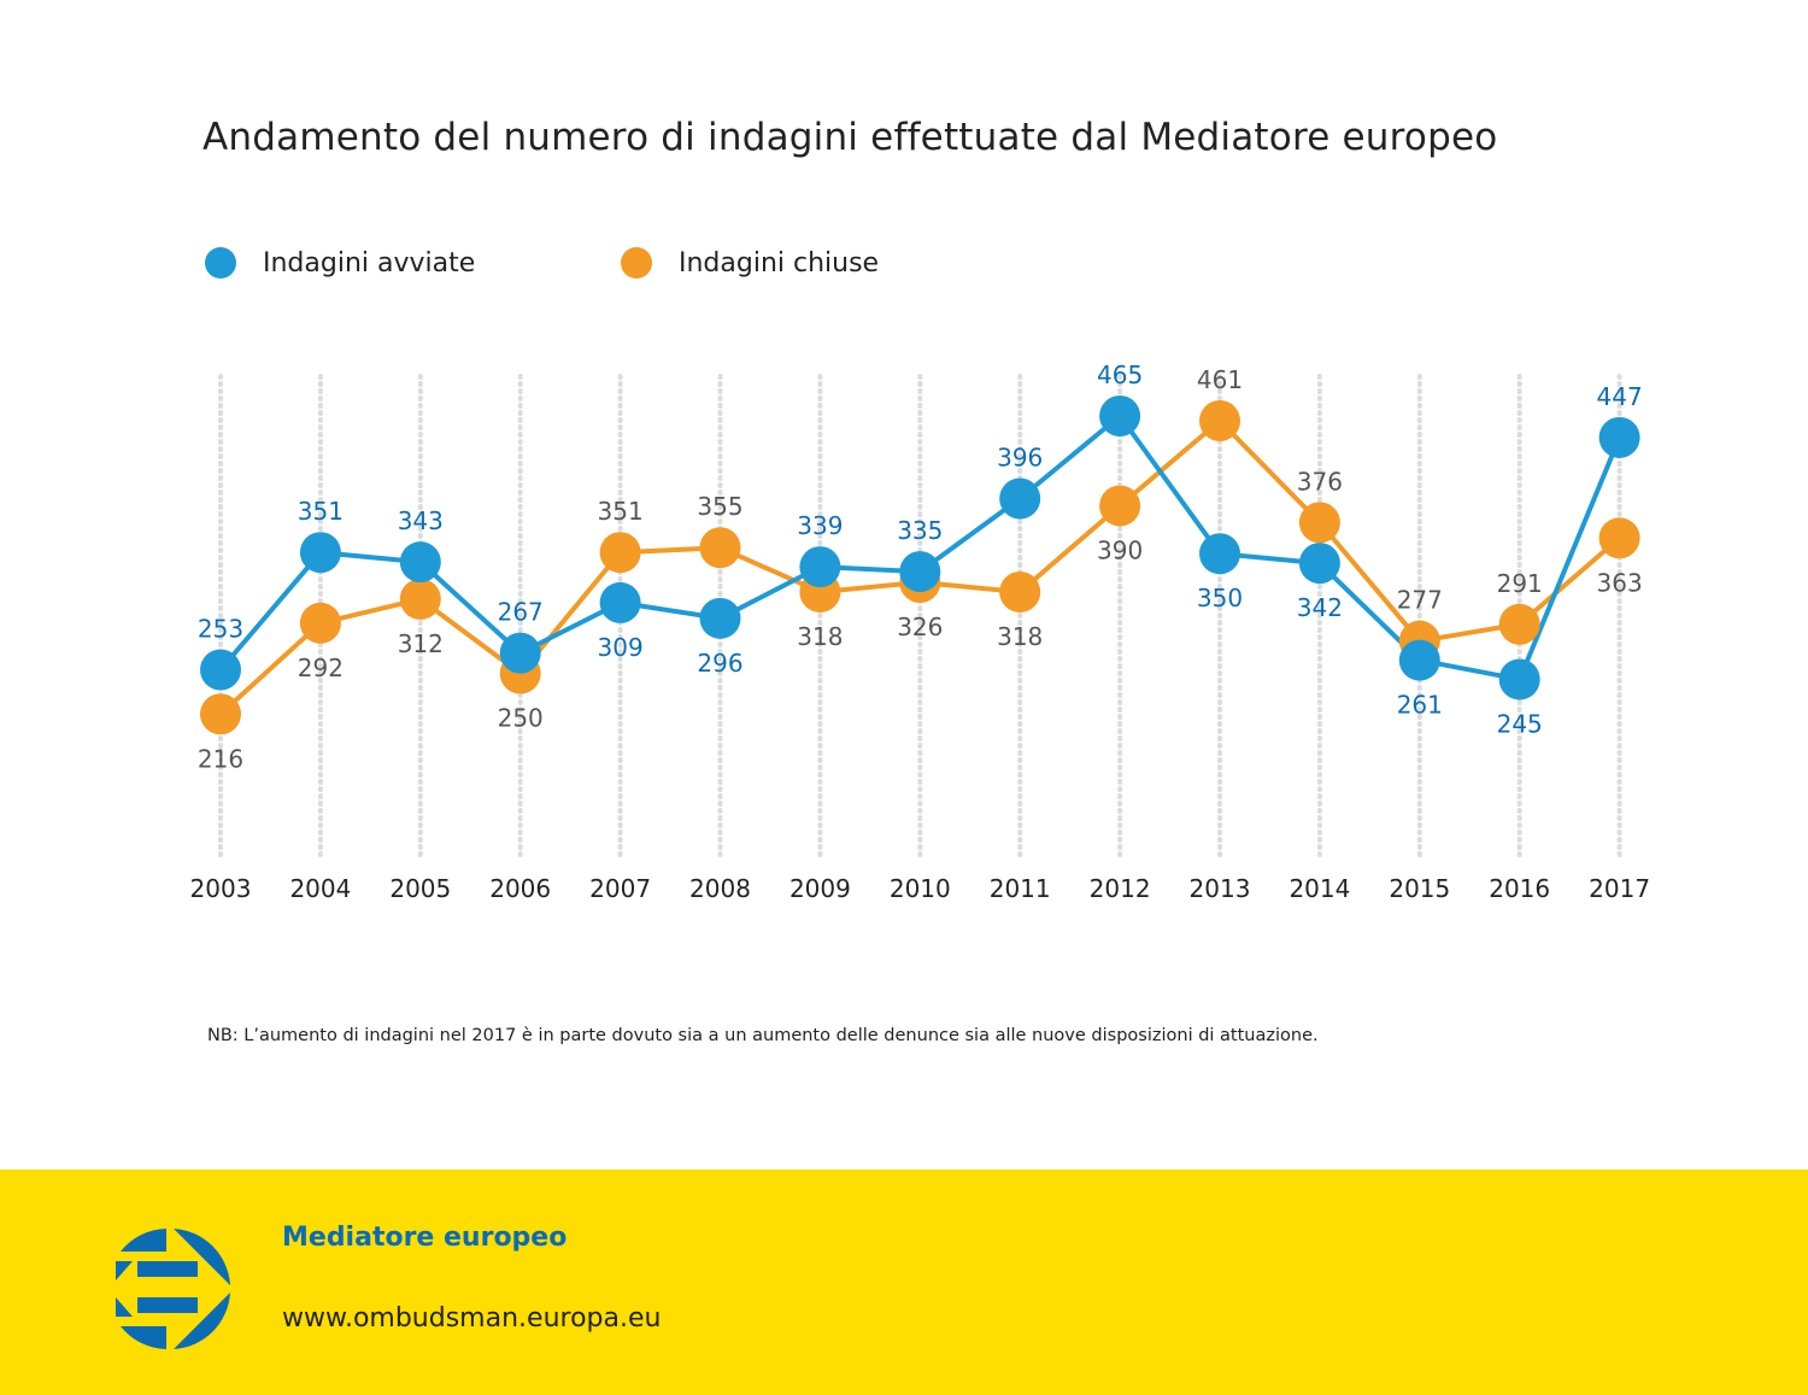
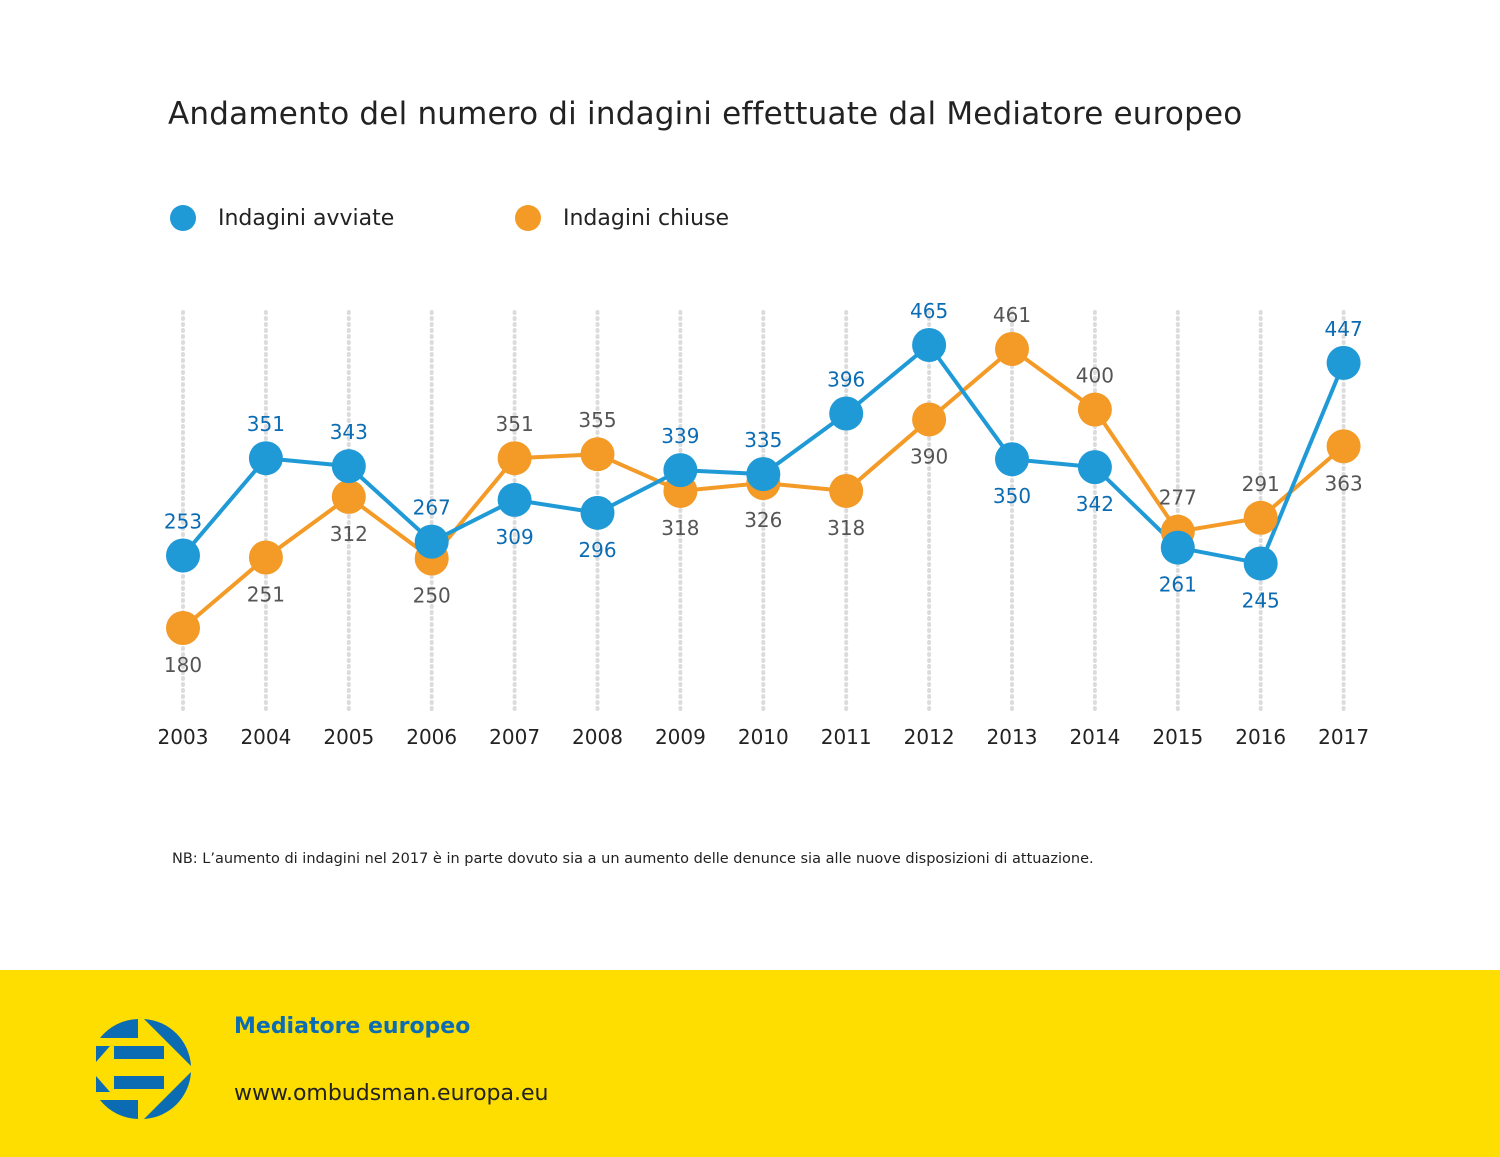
Indagini chiuse/2003: 216 -> 180
Indagini chiuse/2004: 292 -> 251
Indagini chiuse/2014: 376 -> 400
